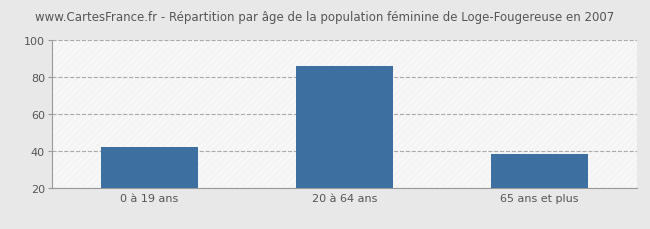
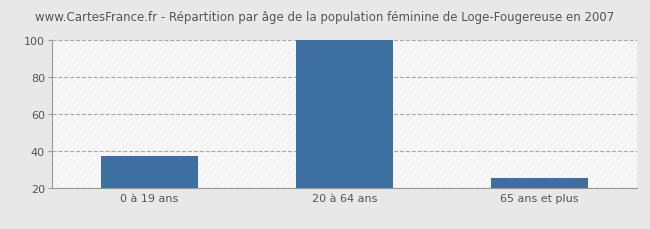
0 à 19 ans: 42 -> 37
20 à 64 ans: 86 -> 100
65 ans et plus: 38 -> 25
